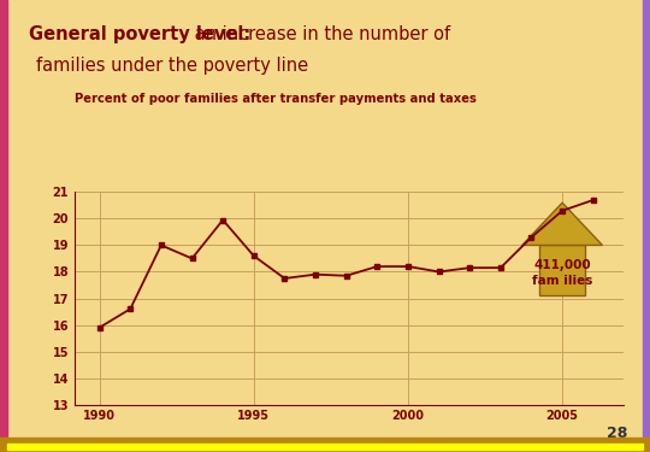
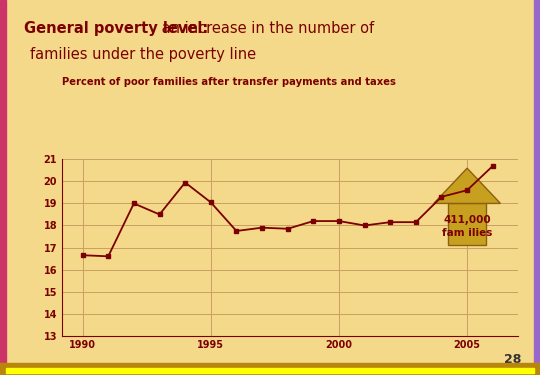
1990: 15.90 -> 16.65
1995: 18.60 -> 19.05
2005: 20.30 -> 19.60
